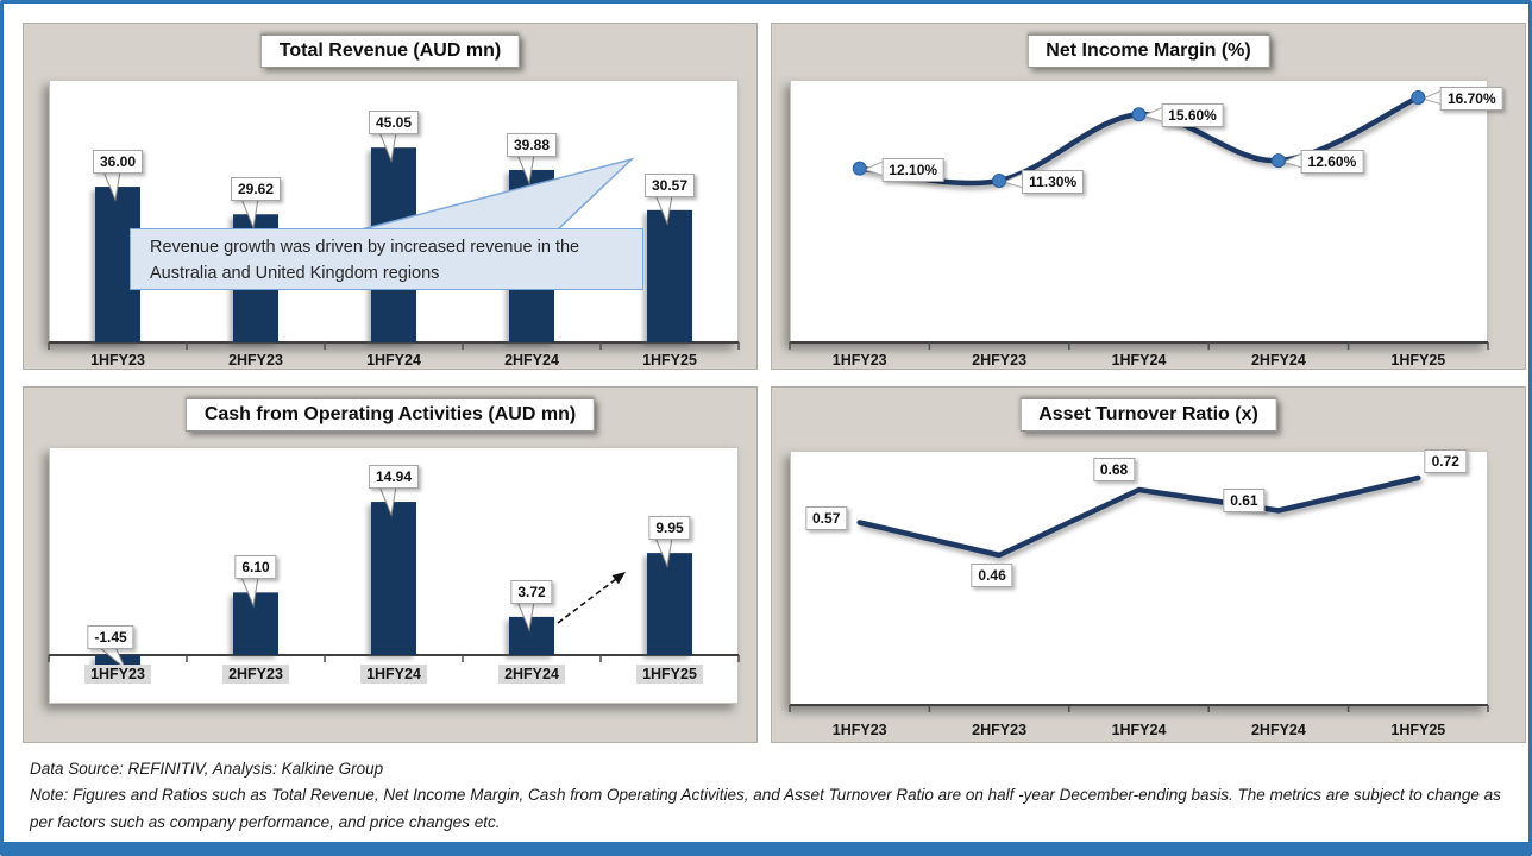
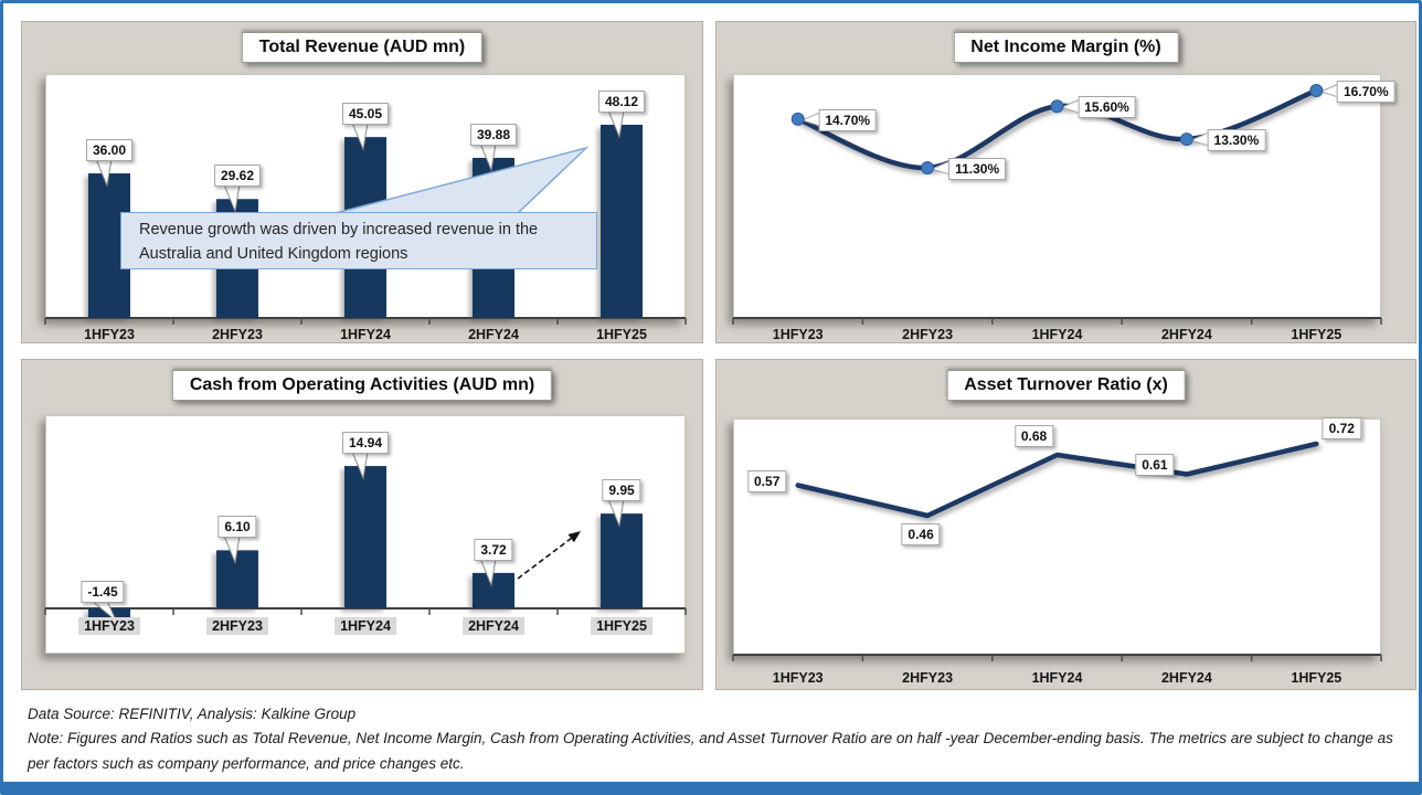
Total Revenue (AUD mn)/1HFY25: 30.57 -> 48.12
Net Income Margin (%)/1HFY23: 12.10% -> 14.70%
Net Income Margin (%)/2HFY24: 12.60% -> 13.30%
